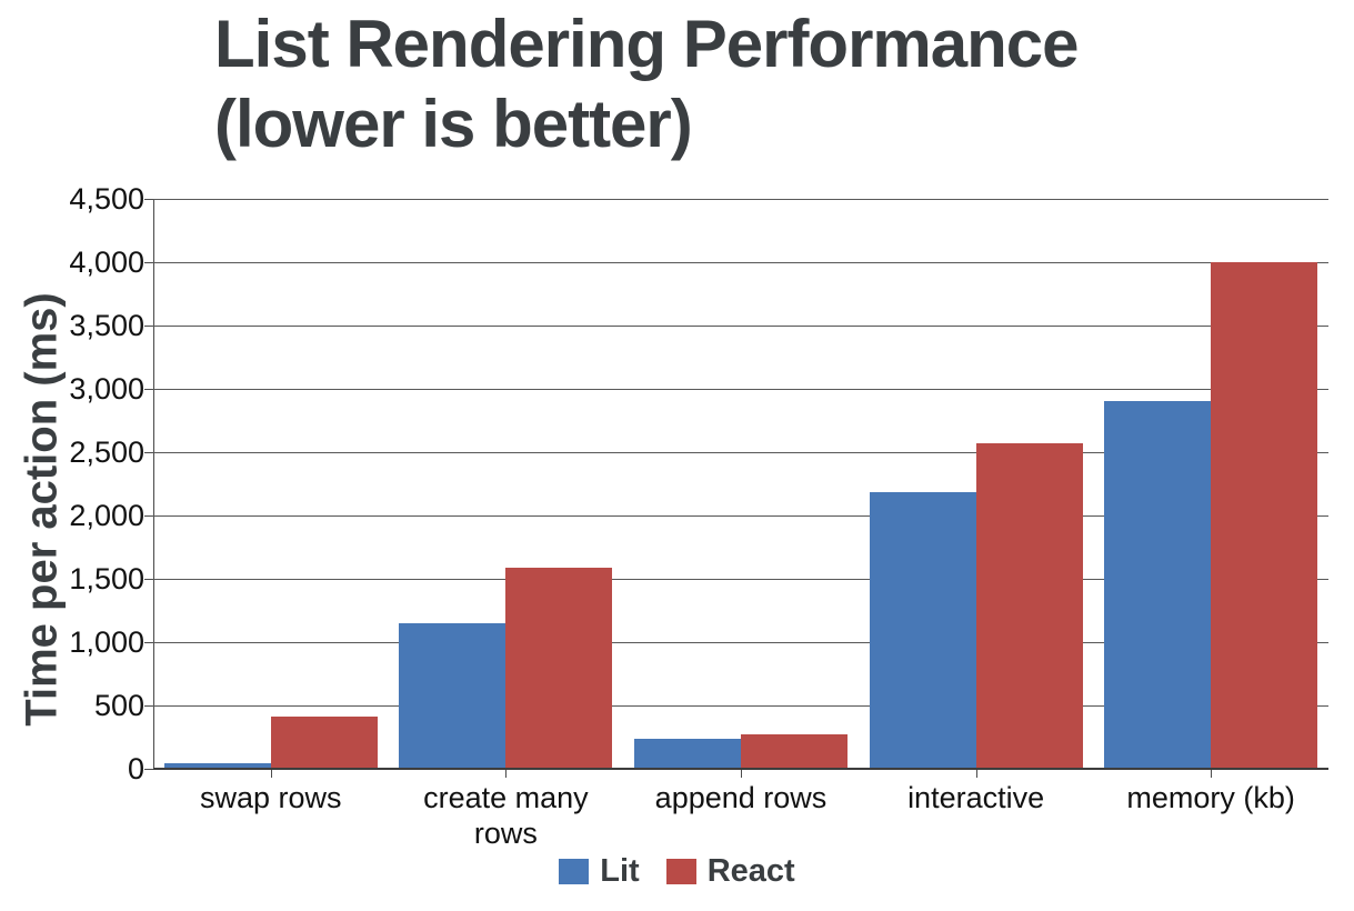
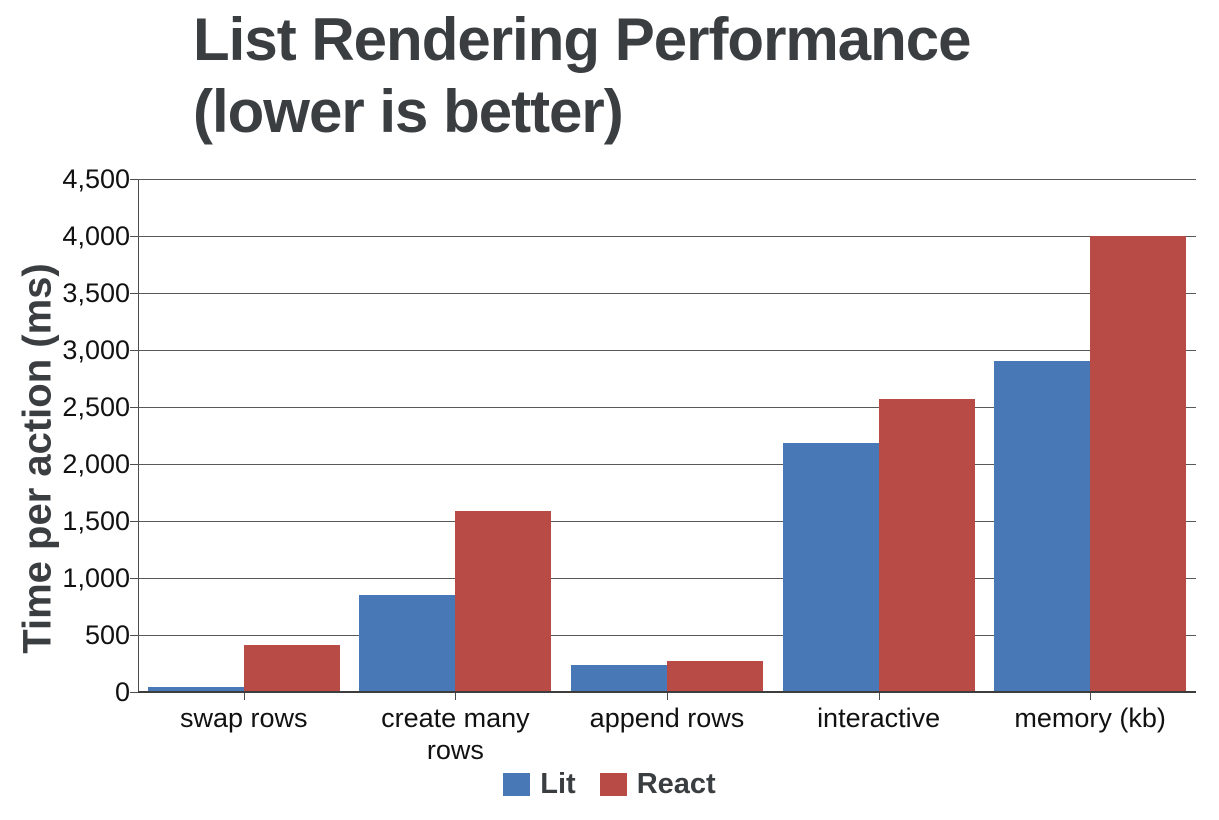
Lit/create many rows: 1150 -> 850
